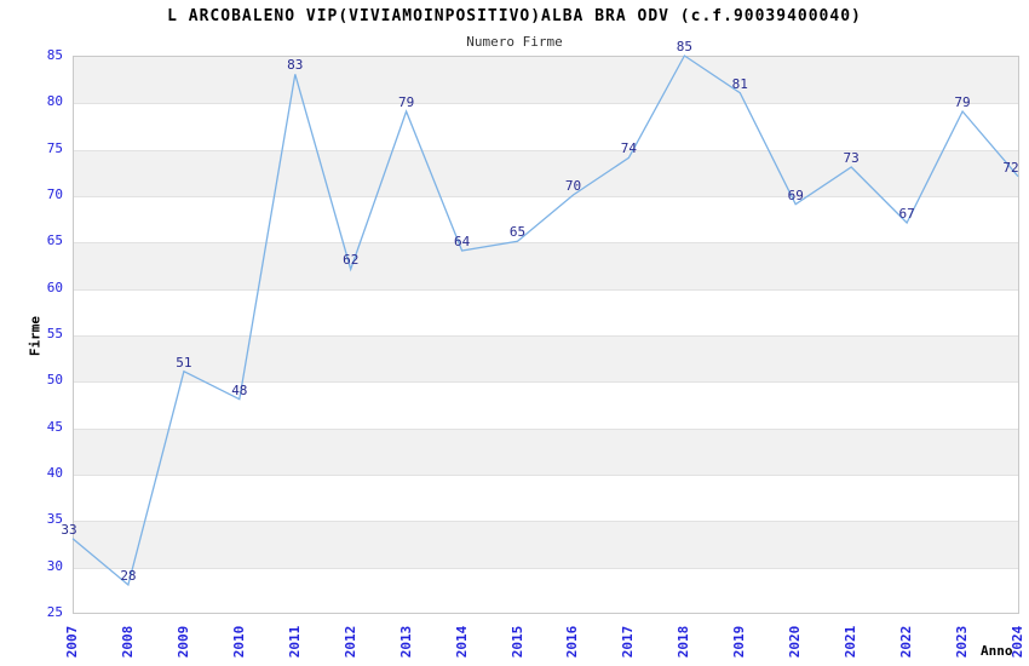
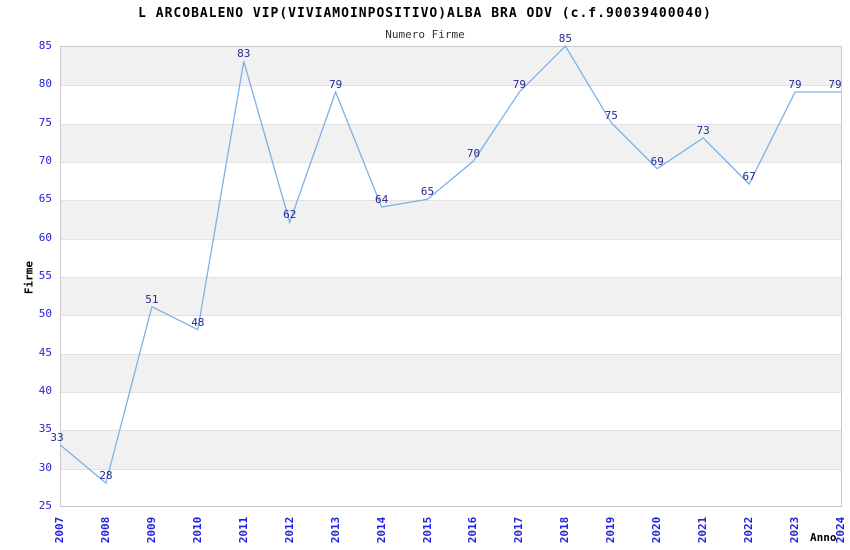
2017: 74 -> 79
2019: 81 -> 75
2024: 72 -> 79
